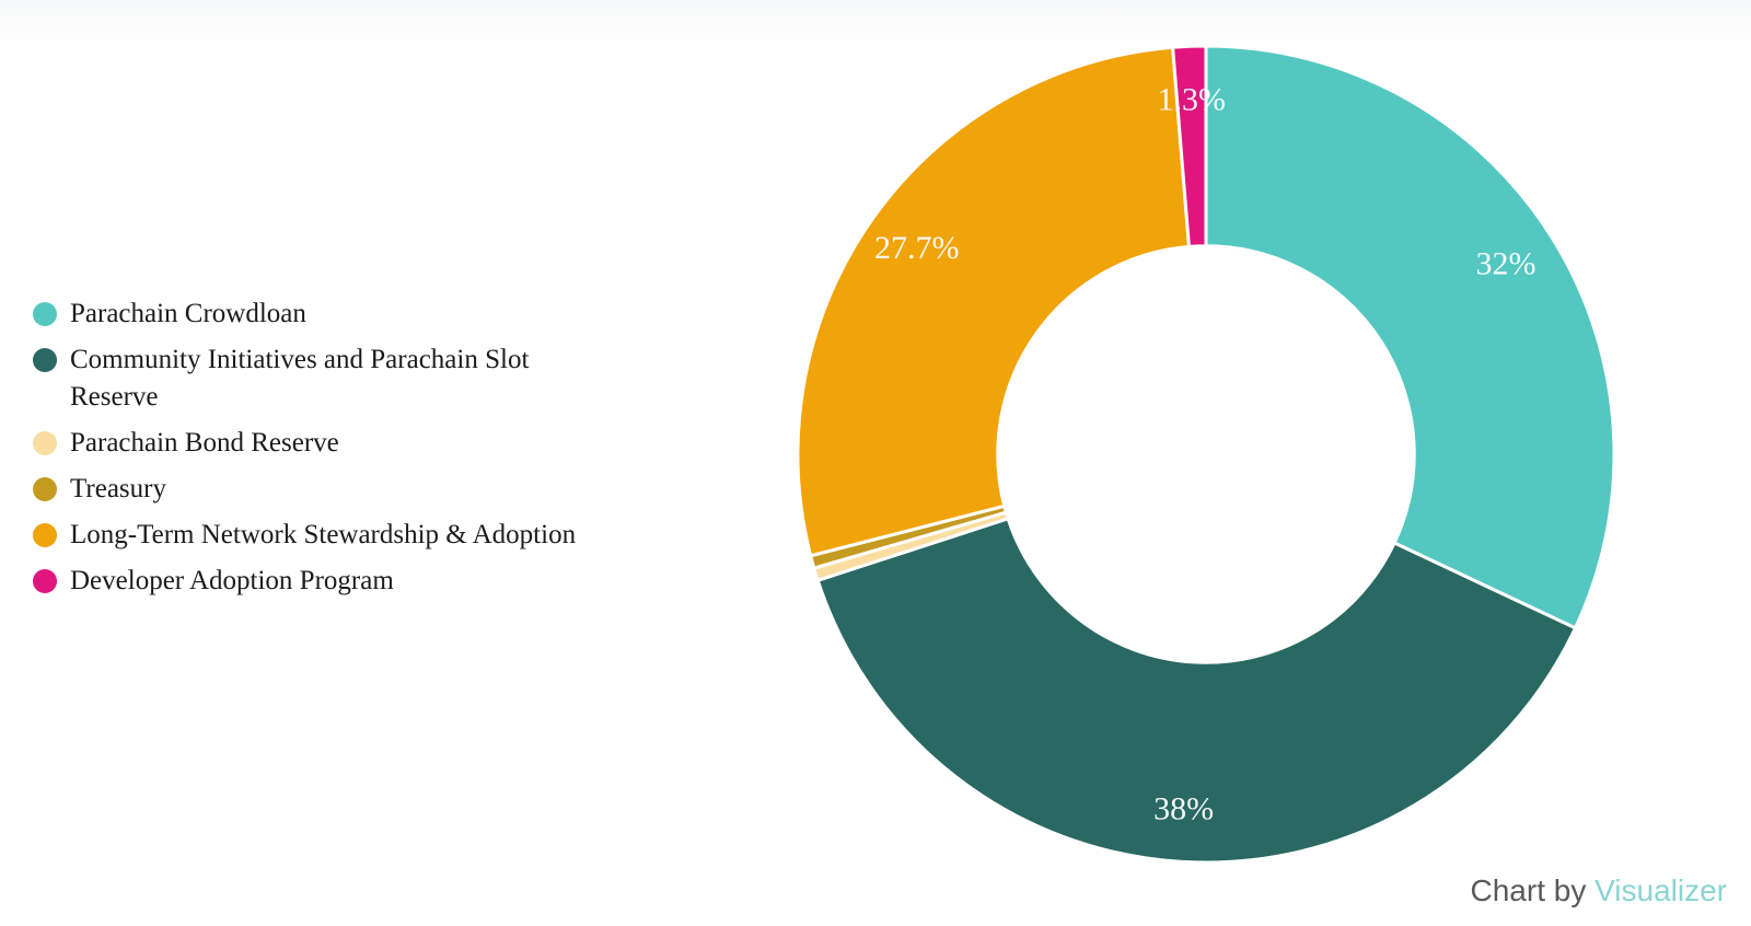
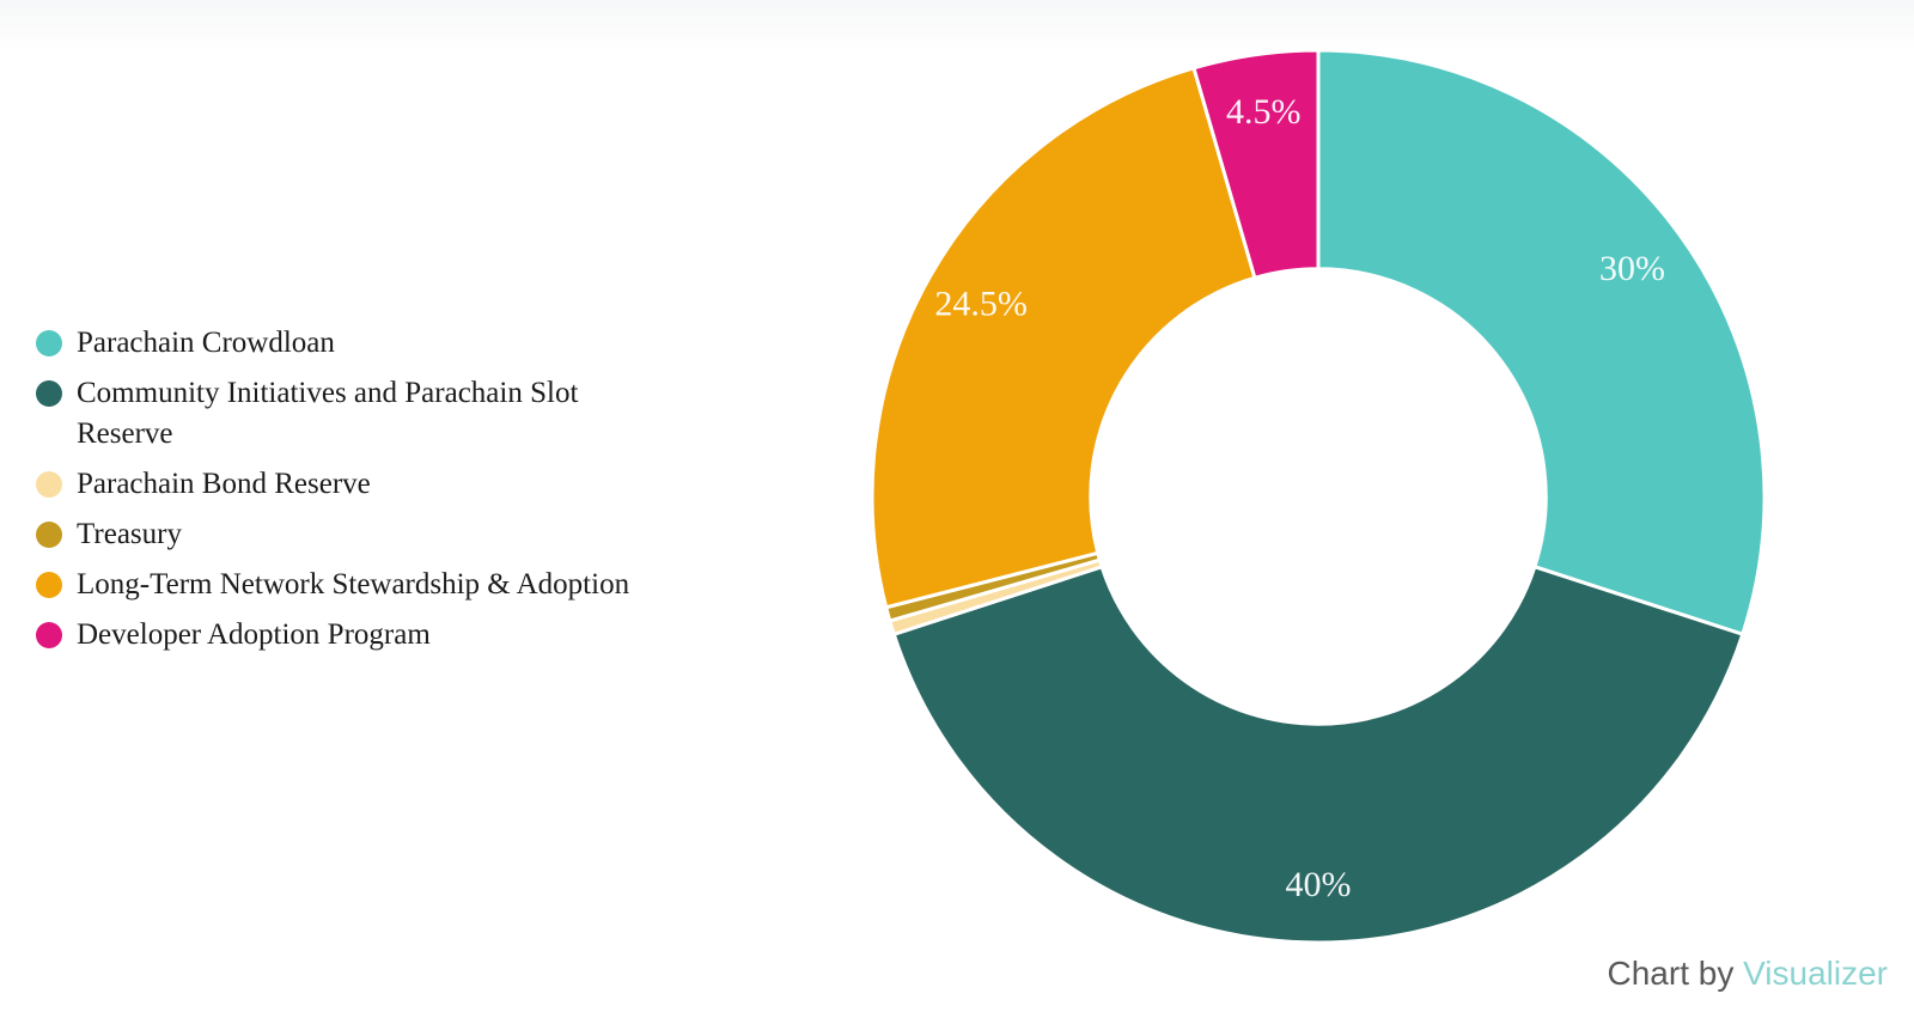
Parachain Crowdloan: 32% -> 30%
Community Initiatives and Parachain Slot Reserve: 38% -> 40%
Long-Term Network Stewardship & Adoption: 27.7% -> 24.5%
Developer Adoption Program: 1.3% -> 4.5%
